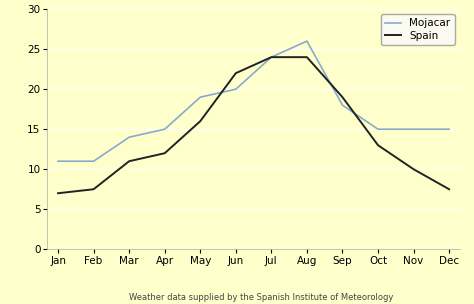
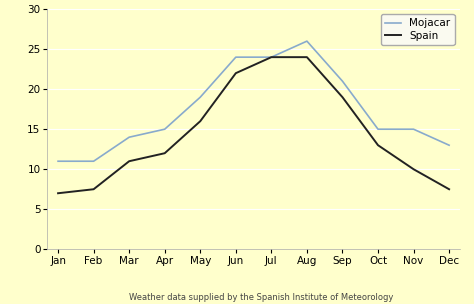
Mojacar/Jun: 20 -> 24
Mojacar/Sep: 18 -> 21
Mojacar/Dec: 15 -> 13
